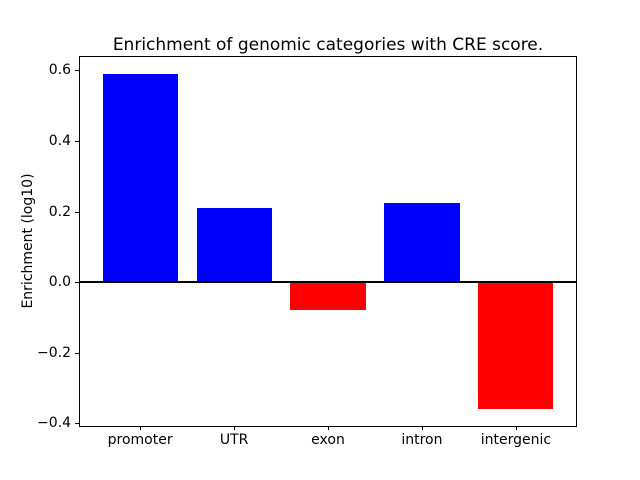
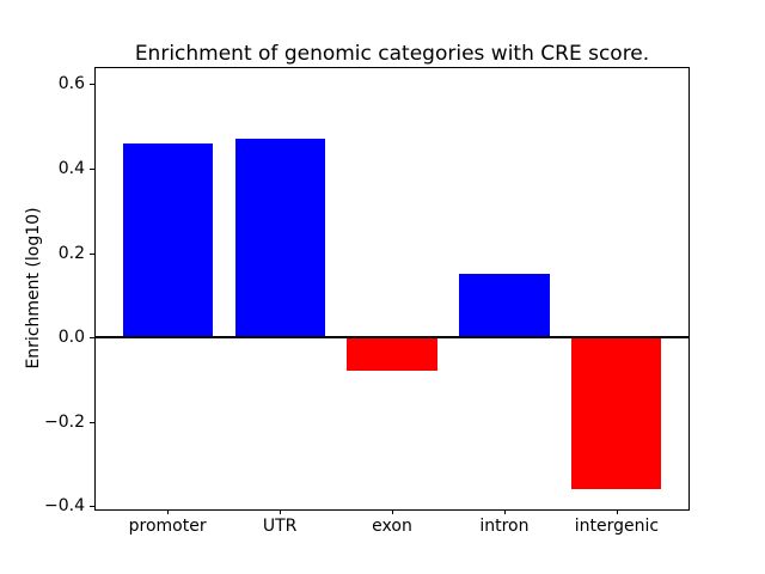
promoter: 0.59 -> 0.46
UTR: 0.21 -> 0.47
intron: 0.23 -> 0.15
